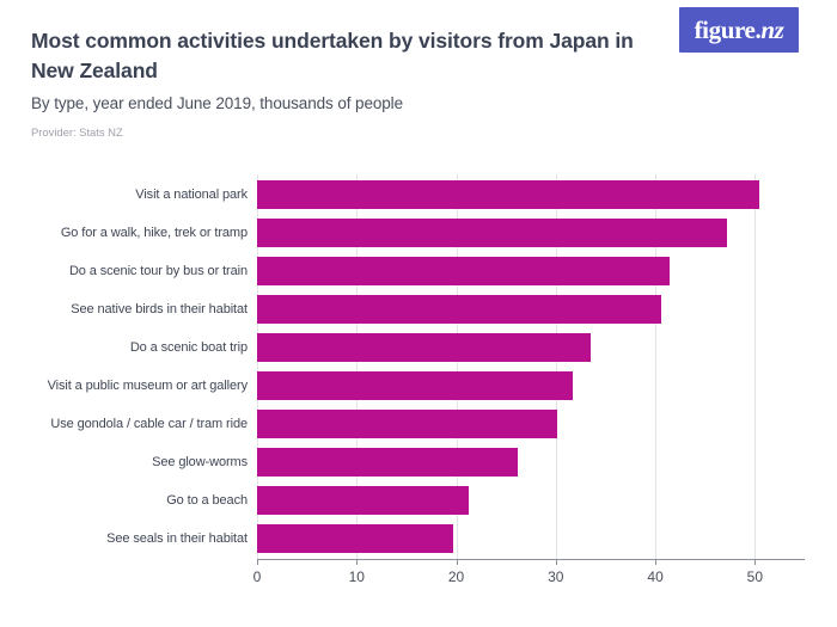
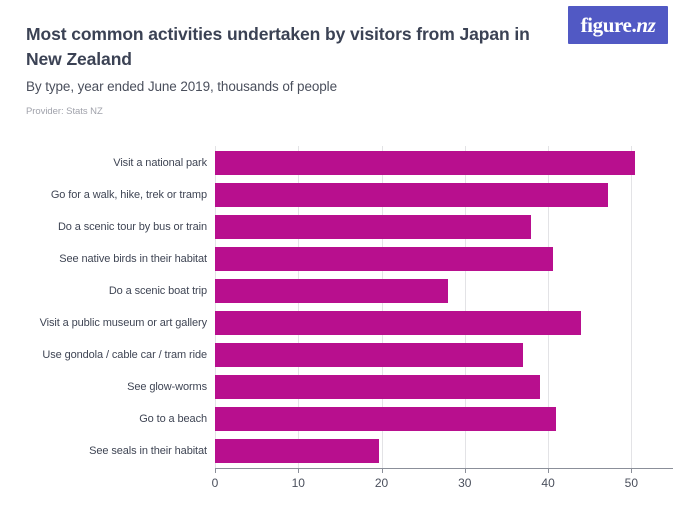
Do a scenic tour by bus or train: 41 -> 38
Do a scenic boat trip: 34 -> 28
Visit a public museum or art gallery: 32 -> 44
Use gondola / cable car / tram ride: 30 -> 37
See glow-worms: 26 -> 39
Go to a beach: 21 -> 41
